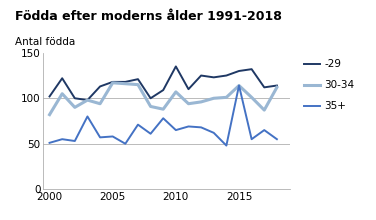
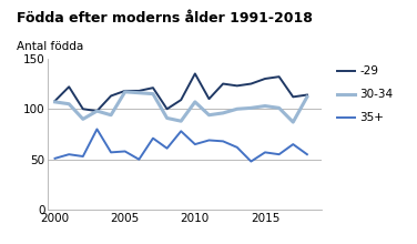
-29/2000: 102 -> 108
30-34/2000: 82 -> 107
30-34/2015: 114 -> 103
35+/2015: 114 -> 57
